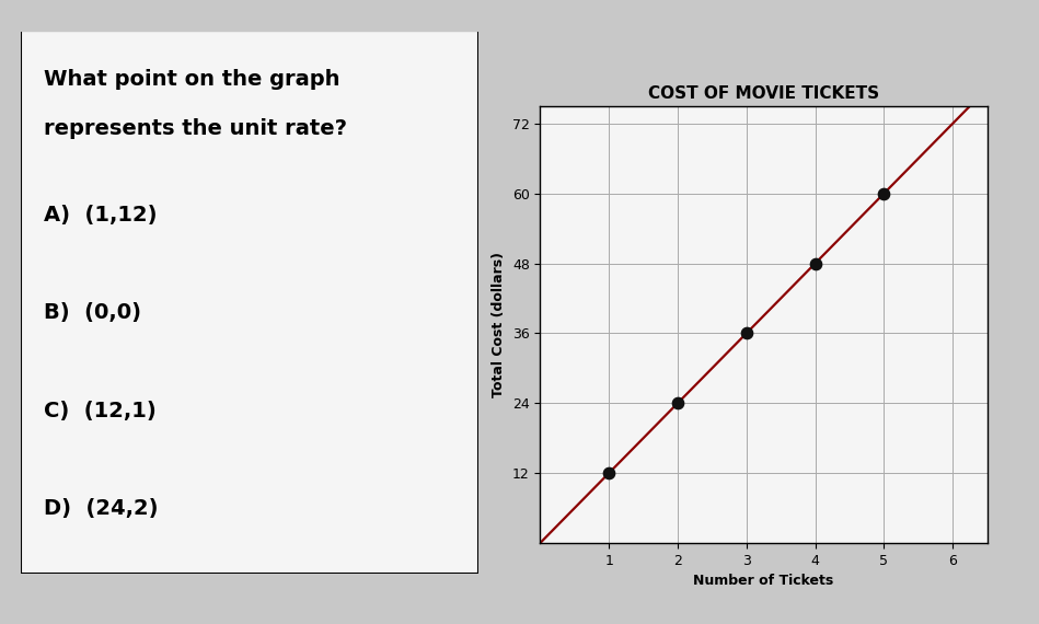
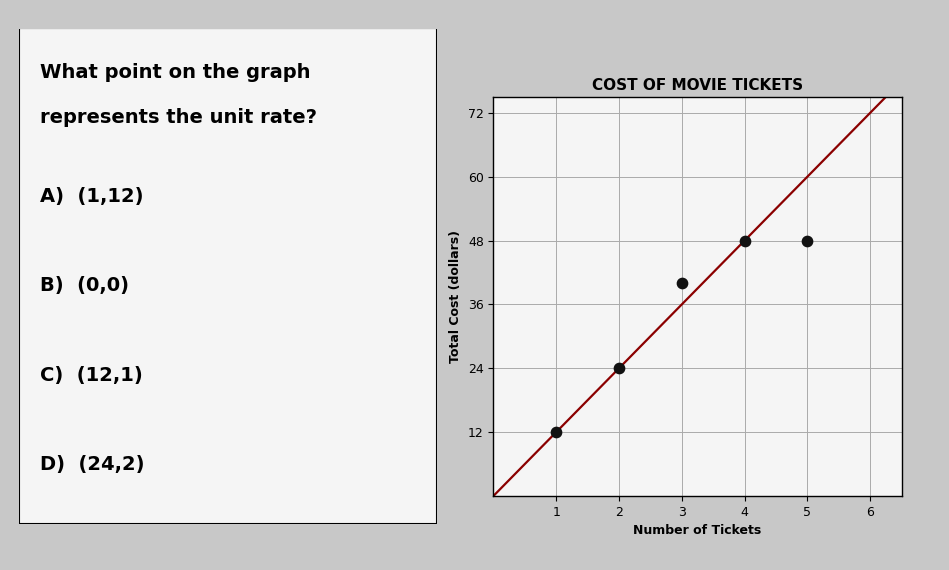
3: 36 -> 40
5: 60 -> 48
